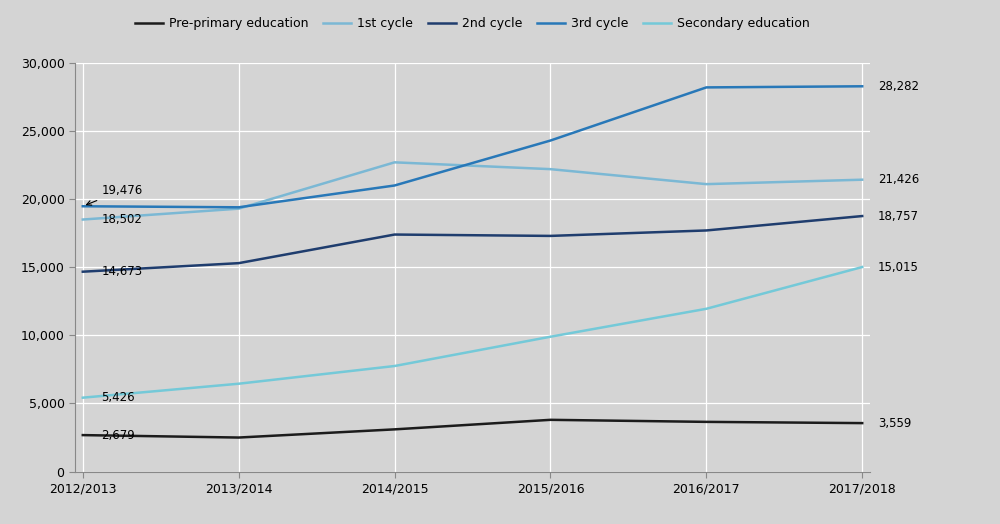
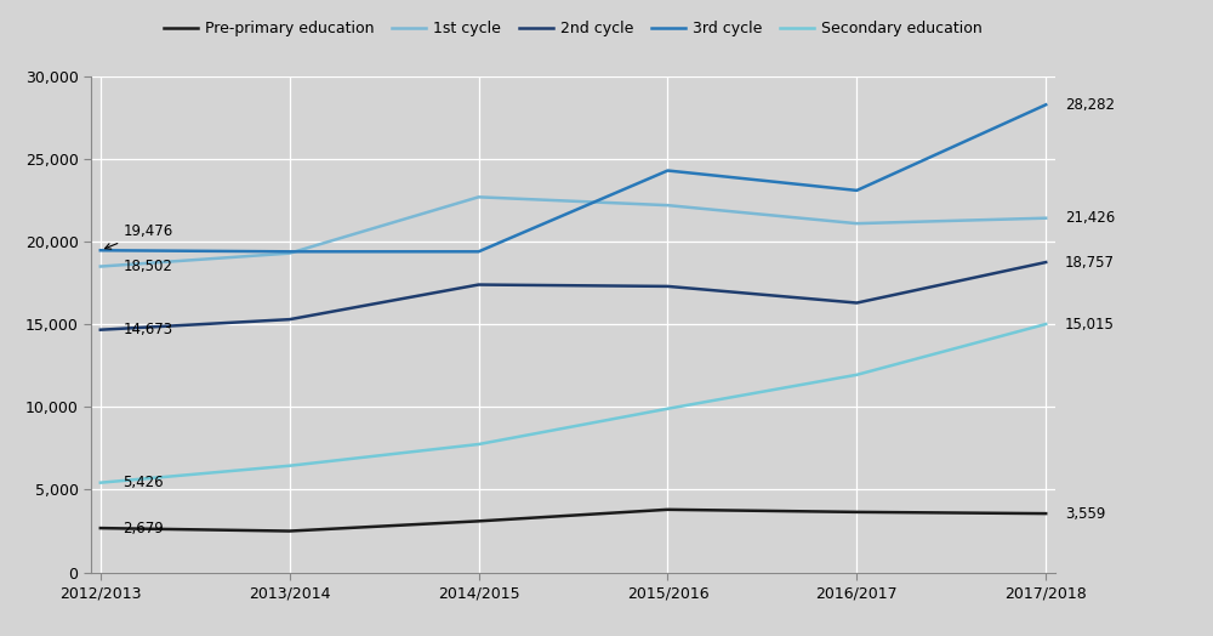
3rd cycle/2014/2015: 21,000 -> 19,400
2nd cycle/2016/2017: 17,700 -> 16,300
3rd cycle/2016/2017: 28,200 -> 23,100
